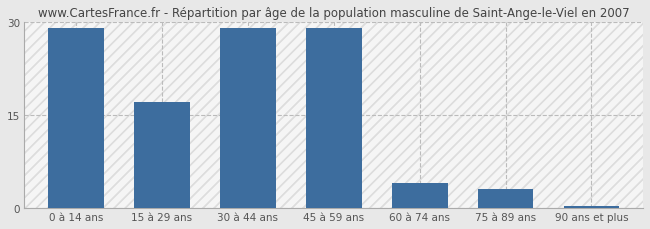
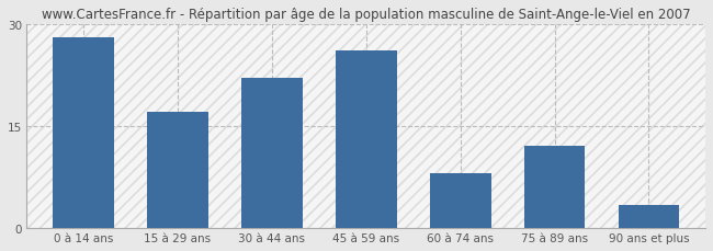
0 à 14 ans: 29.0 -> 28.0
30 à 44 ans: 29.0 -> 22.0
45 à 59 ans: 29.0 -> 26.0
60 à 74 ans: 4.0 -> 8.0
75 à 89 ans: 3.0 -> 12.0
90 ans et plus: 0.3 -> 3.4
